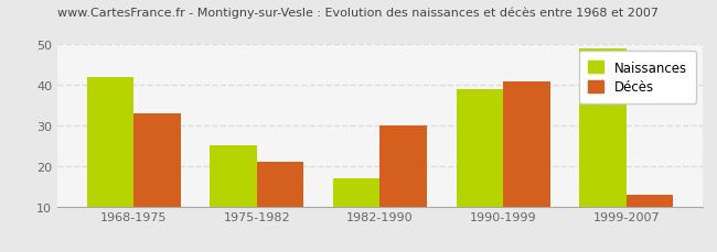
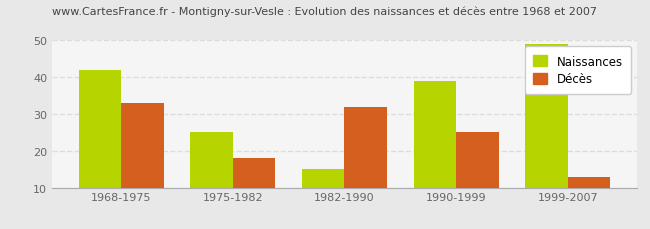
Décès/1975-1982: 21 -> 18
Naissances/1982-1990: 17 -> 15
Décès/1982-1990: 30 -> 32
Décès/1990-1999: 41 -> 25
